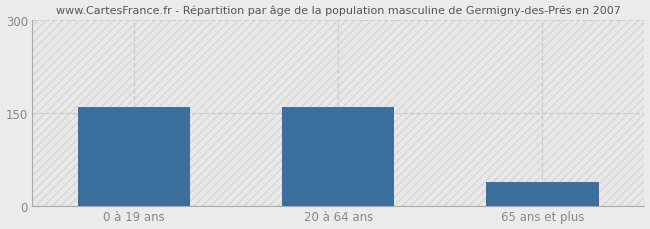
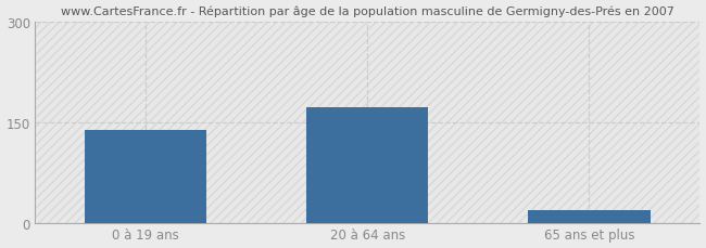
0 à 19 ans: 160 -> 138
20 à 64 ans: 160 -> 172
65 ans et plus: 38 -> 18
